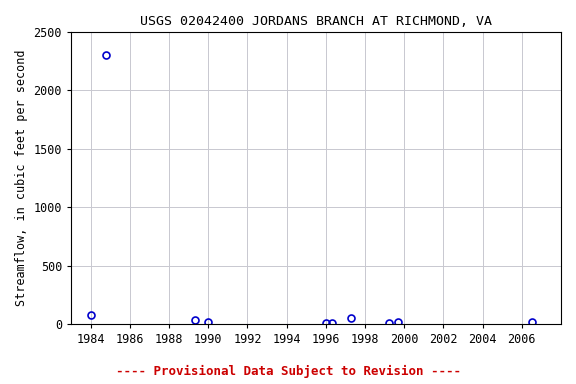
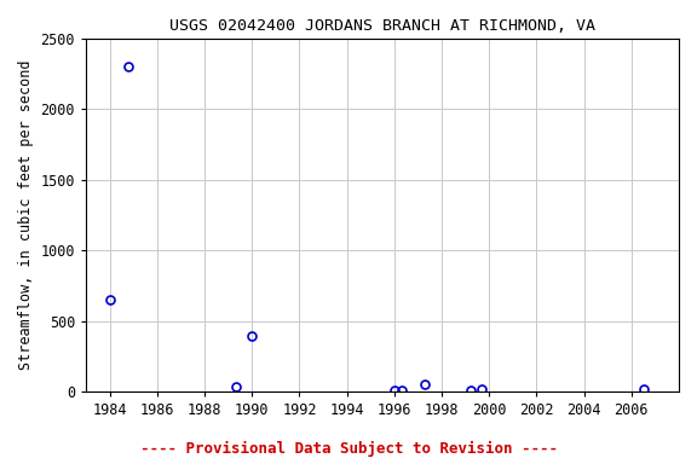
1984: 80 -> 650
1990: 20 -> 390
